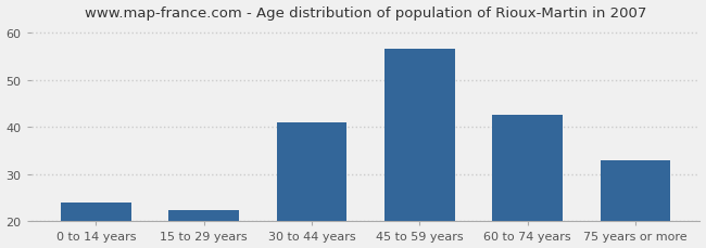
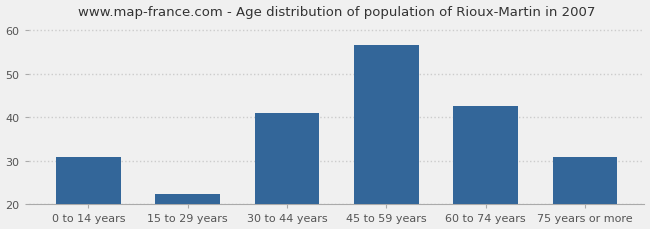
0 to 14 years: 24.0 -> 31.0
75 years or more: 33.0 -> 31.0
